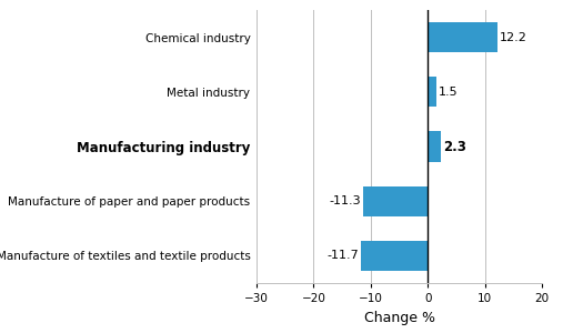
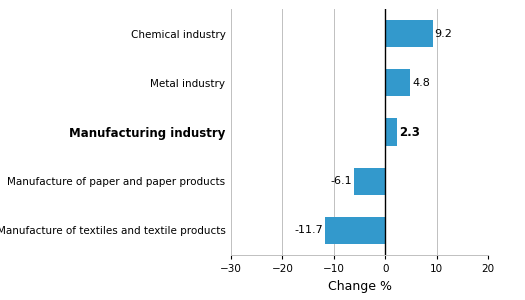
Chemical industry: 12.2 -> 9.2
Metal industry: 1.5 -> 4.8
Manufacture of paper and paper products: -11.3 -> -6.1
